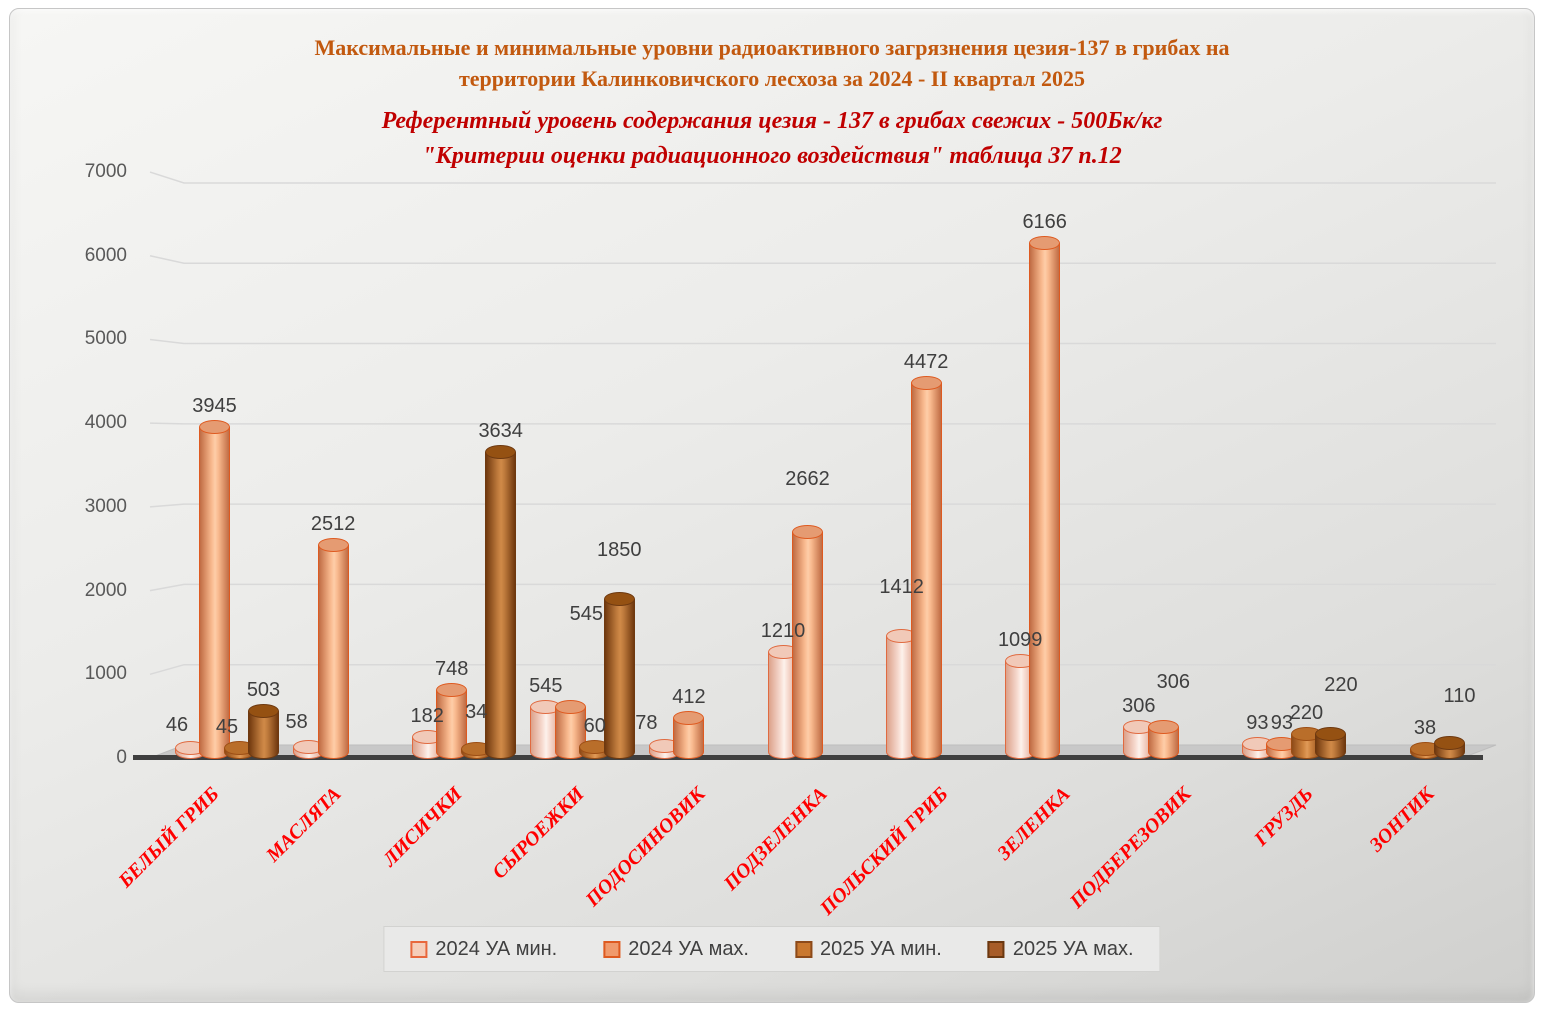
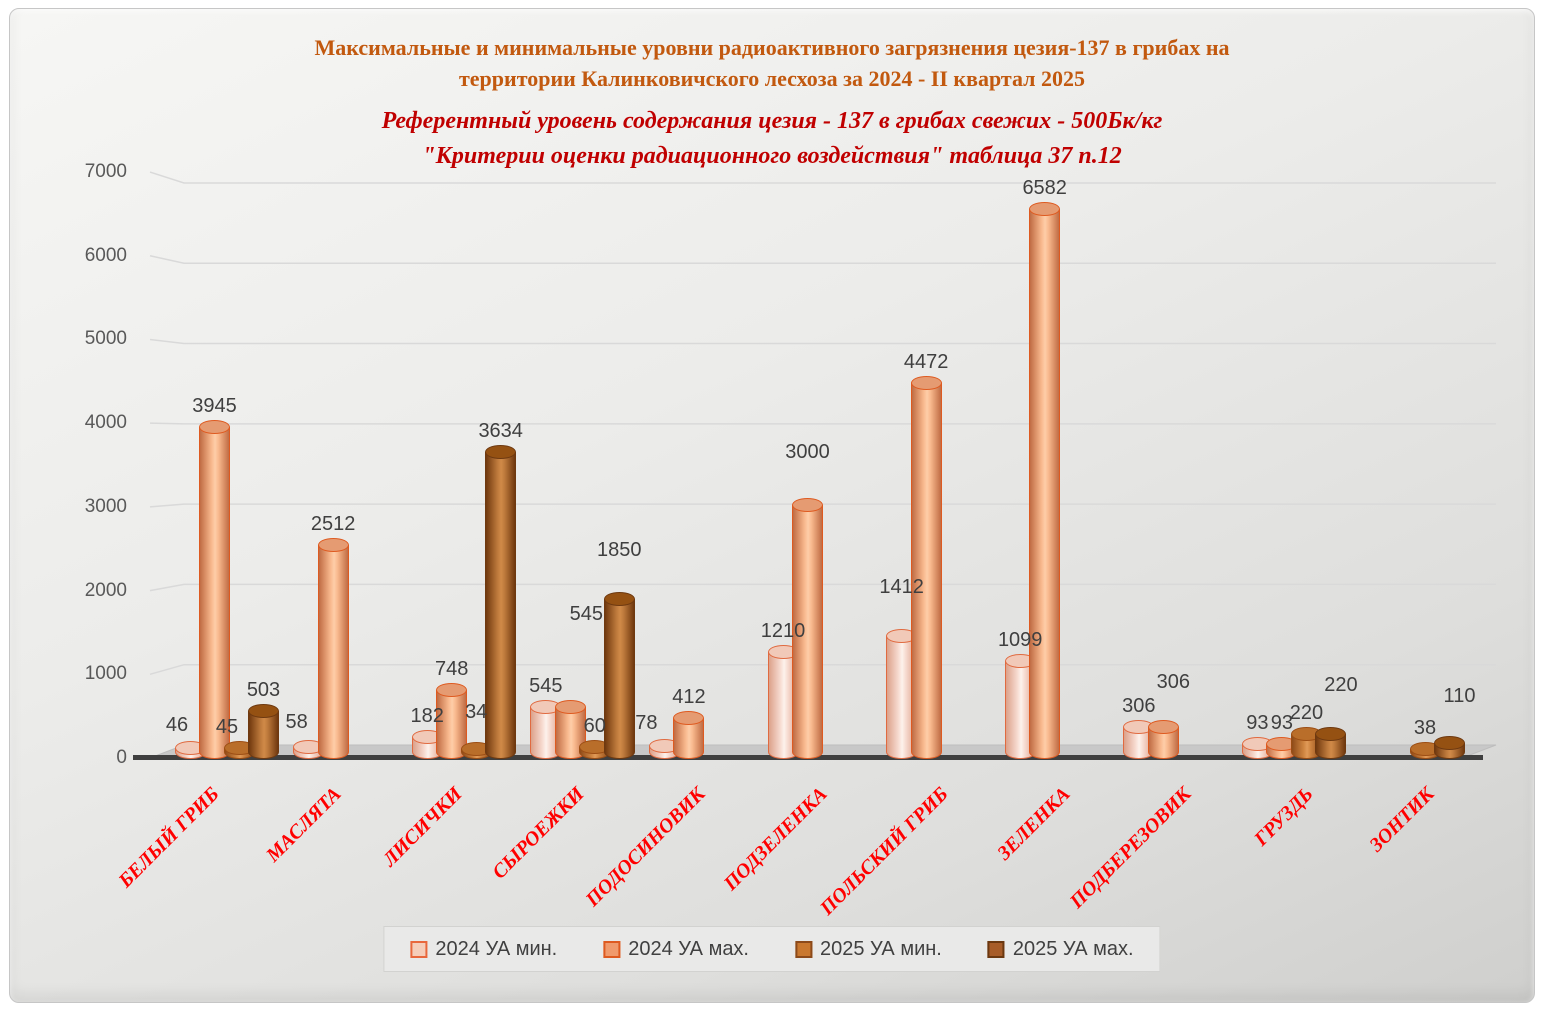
2024 УА мах./ПОДЗЕЛЕНКА: 2662 -> 3000
2024 УА мах./ЗЕЛЕНКА: 6166 -> 6582
